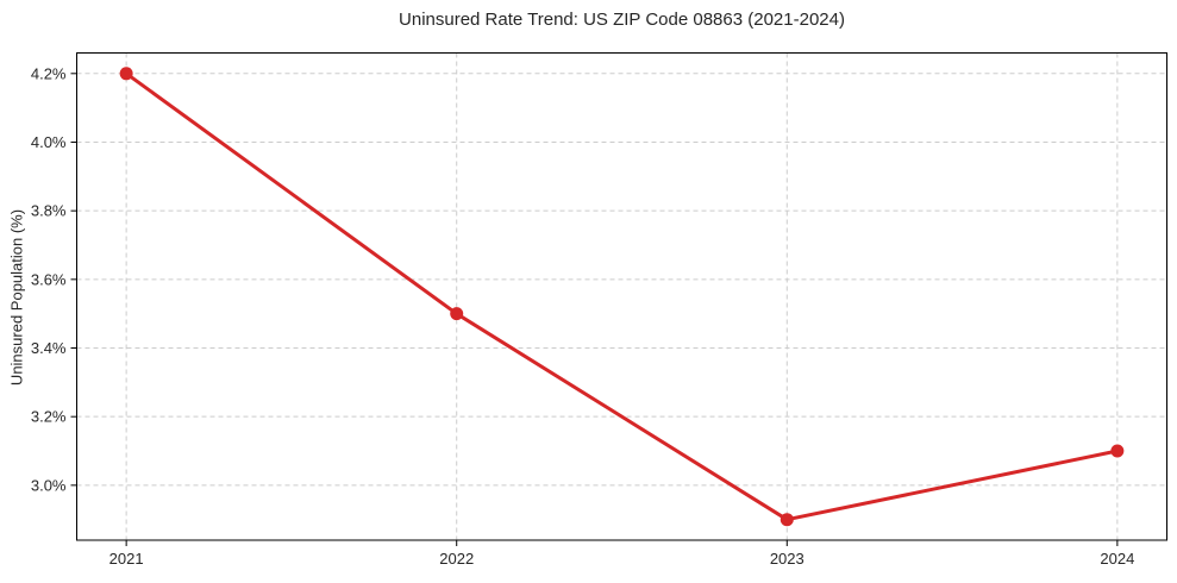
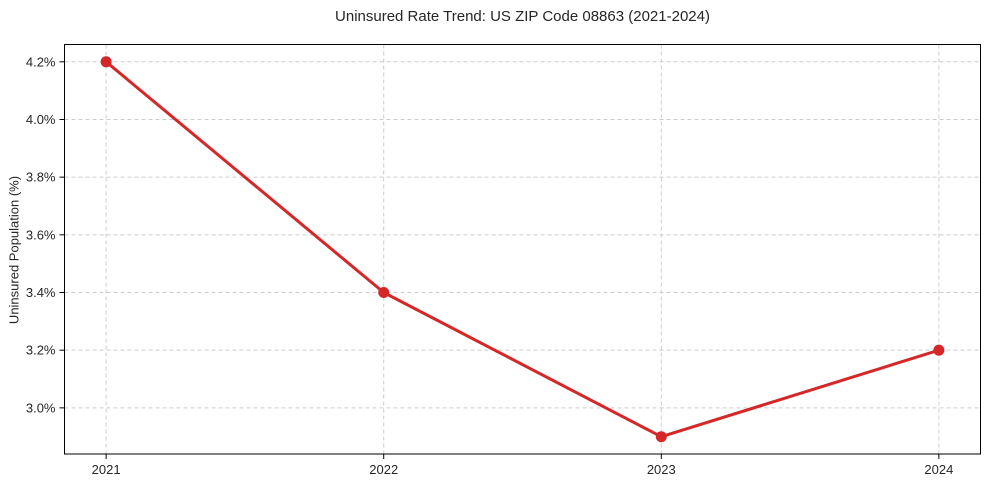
2022: 3.5% -> 3.4%
2024: 3.1% -> 3.2%
